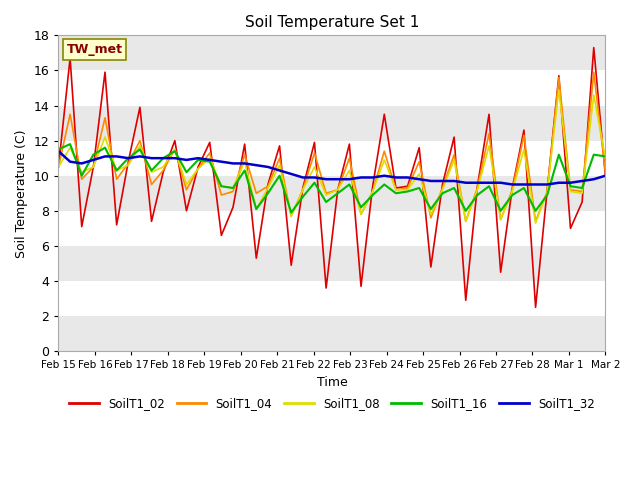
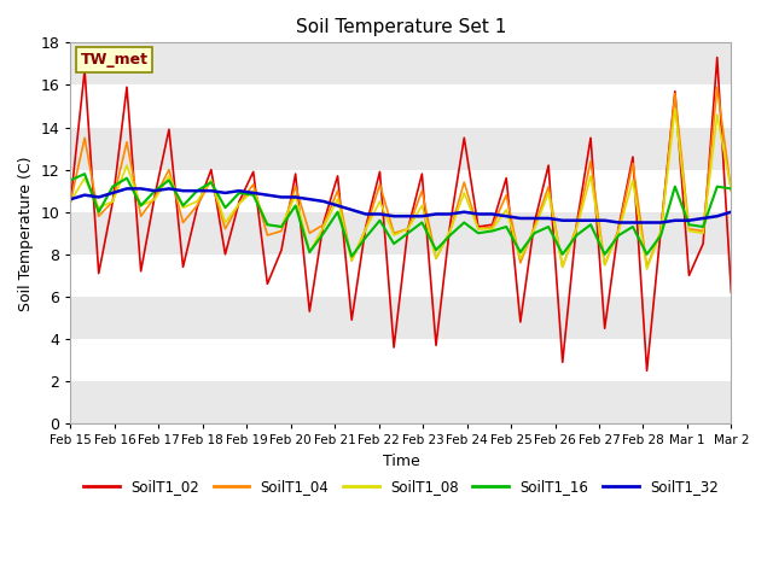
SoilT1_32/Feb 15: 11.4 -> 10.6
SoilT1_02/Mar 2: 10.0 -> 6.2
SoilT1_04/Mar 2: 10.2 -> 11.0
